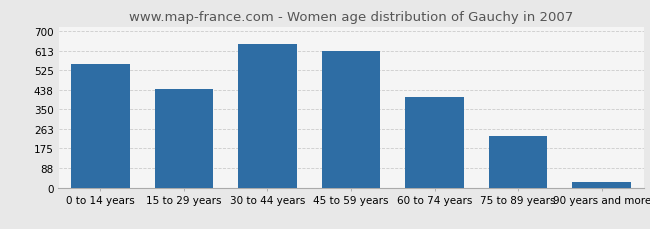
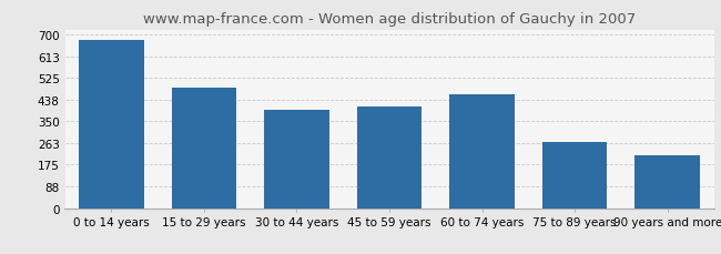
0 to 14 years: 551 -> 680
15 to 29 years: 443 -> 485
30 to 44 years: 643 -> 395
45 to 59 years: 613 -> 410
60 to 74 years: 406 -> 460
75 to 89 years: 232 -> 265
90 years and more: 27 -> 215
